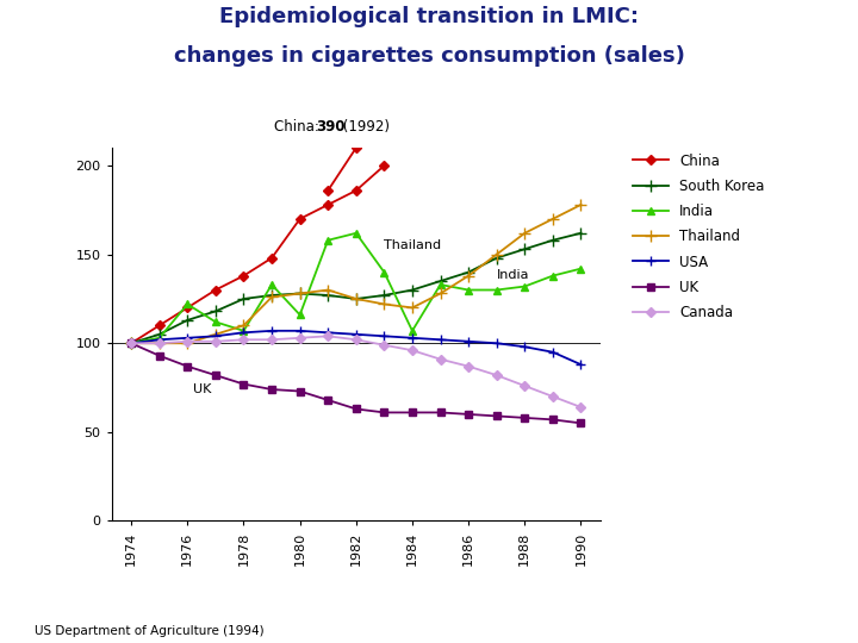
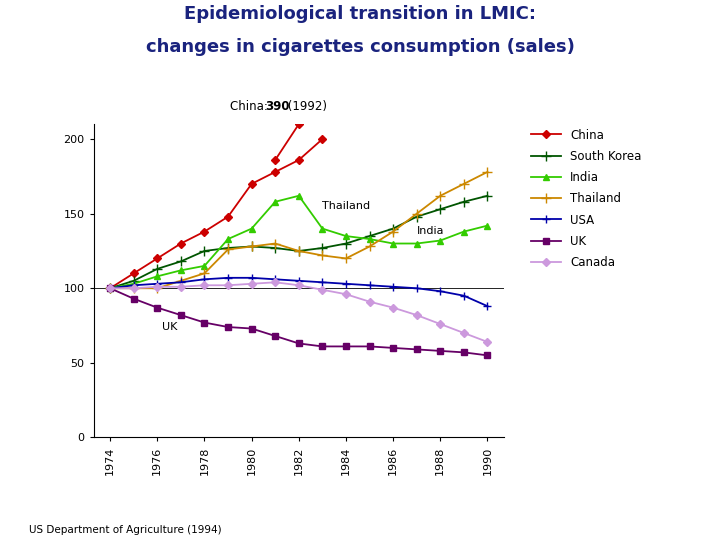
India/1976: 122 -> 108
India/1978: 107 -> 115
India/1980: 116 -> 140
India/1984: 107 -> 135
